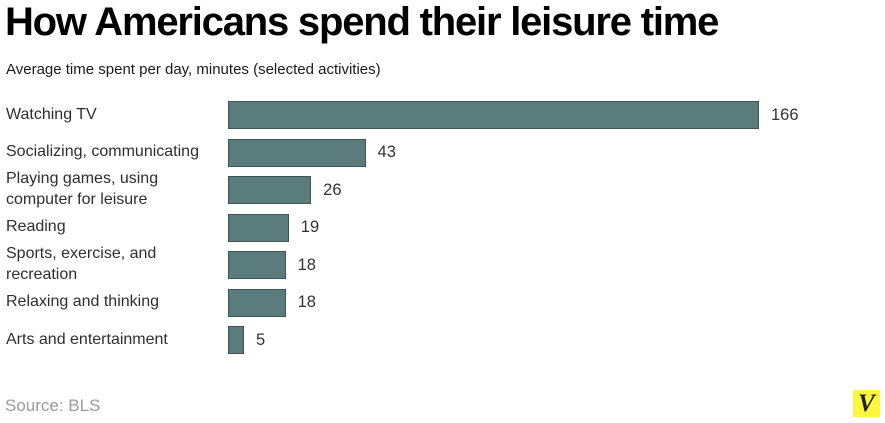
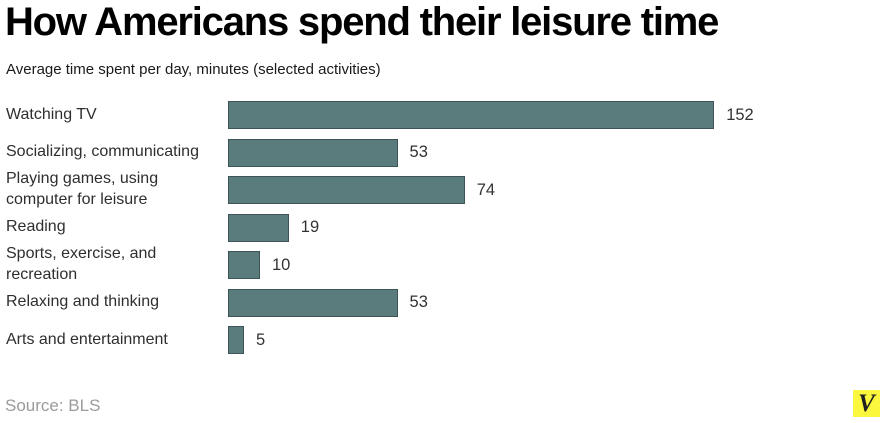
Watching TV: 166 -> 152
Socializing, communicating: 43 -> 53
Playing games, using computer for leisure: 26 -> 74
Sports, exercise, and recreation: 18 -> 10
Relaxing and thinking: 18 -> 53
